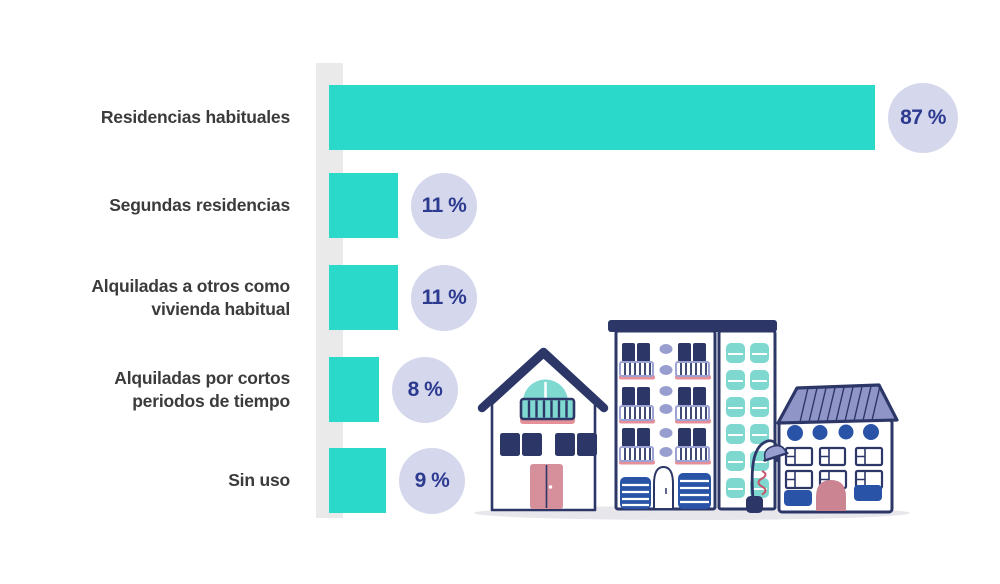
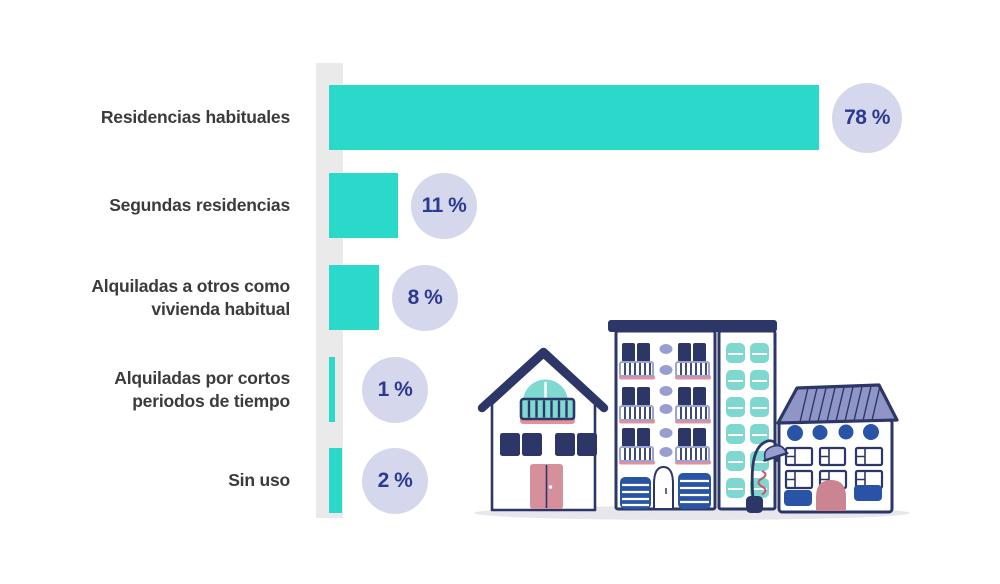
Residencias habituales: 87 -> 78
Alquiladas a otros como vivienda habitual: 11 -> 8
Alquiladas por cortos periodos de tiempo: 8 -> 1
Sin uso: 9 -> 2
